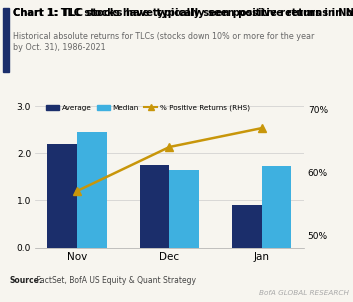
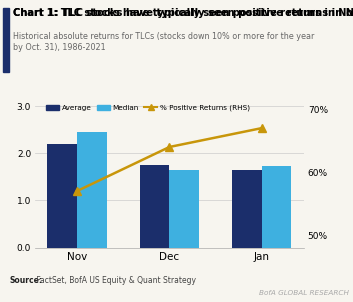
Average/Jan: 0.90 -> 1.65
